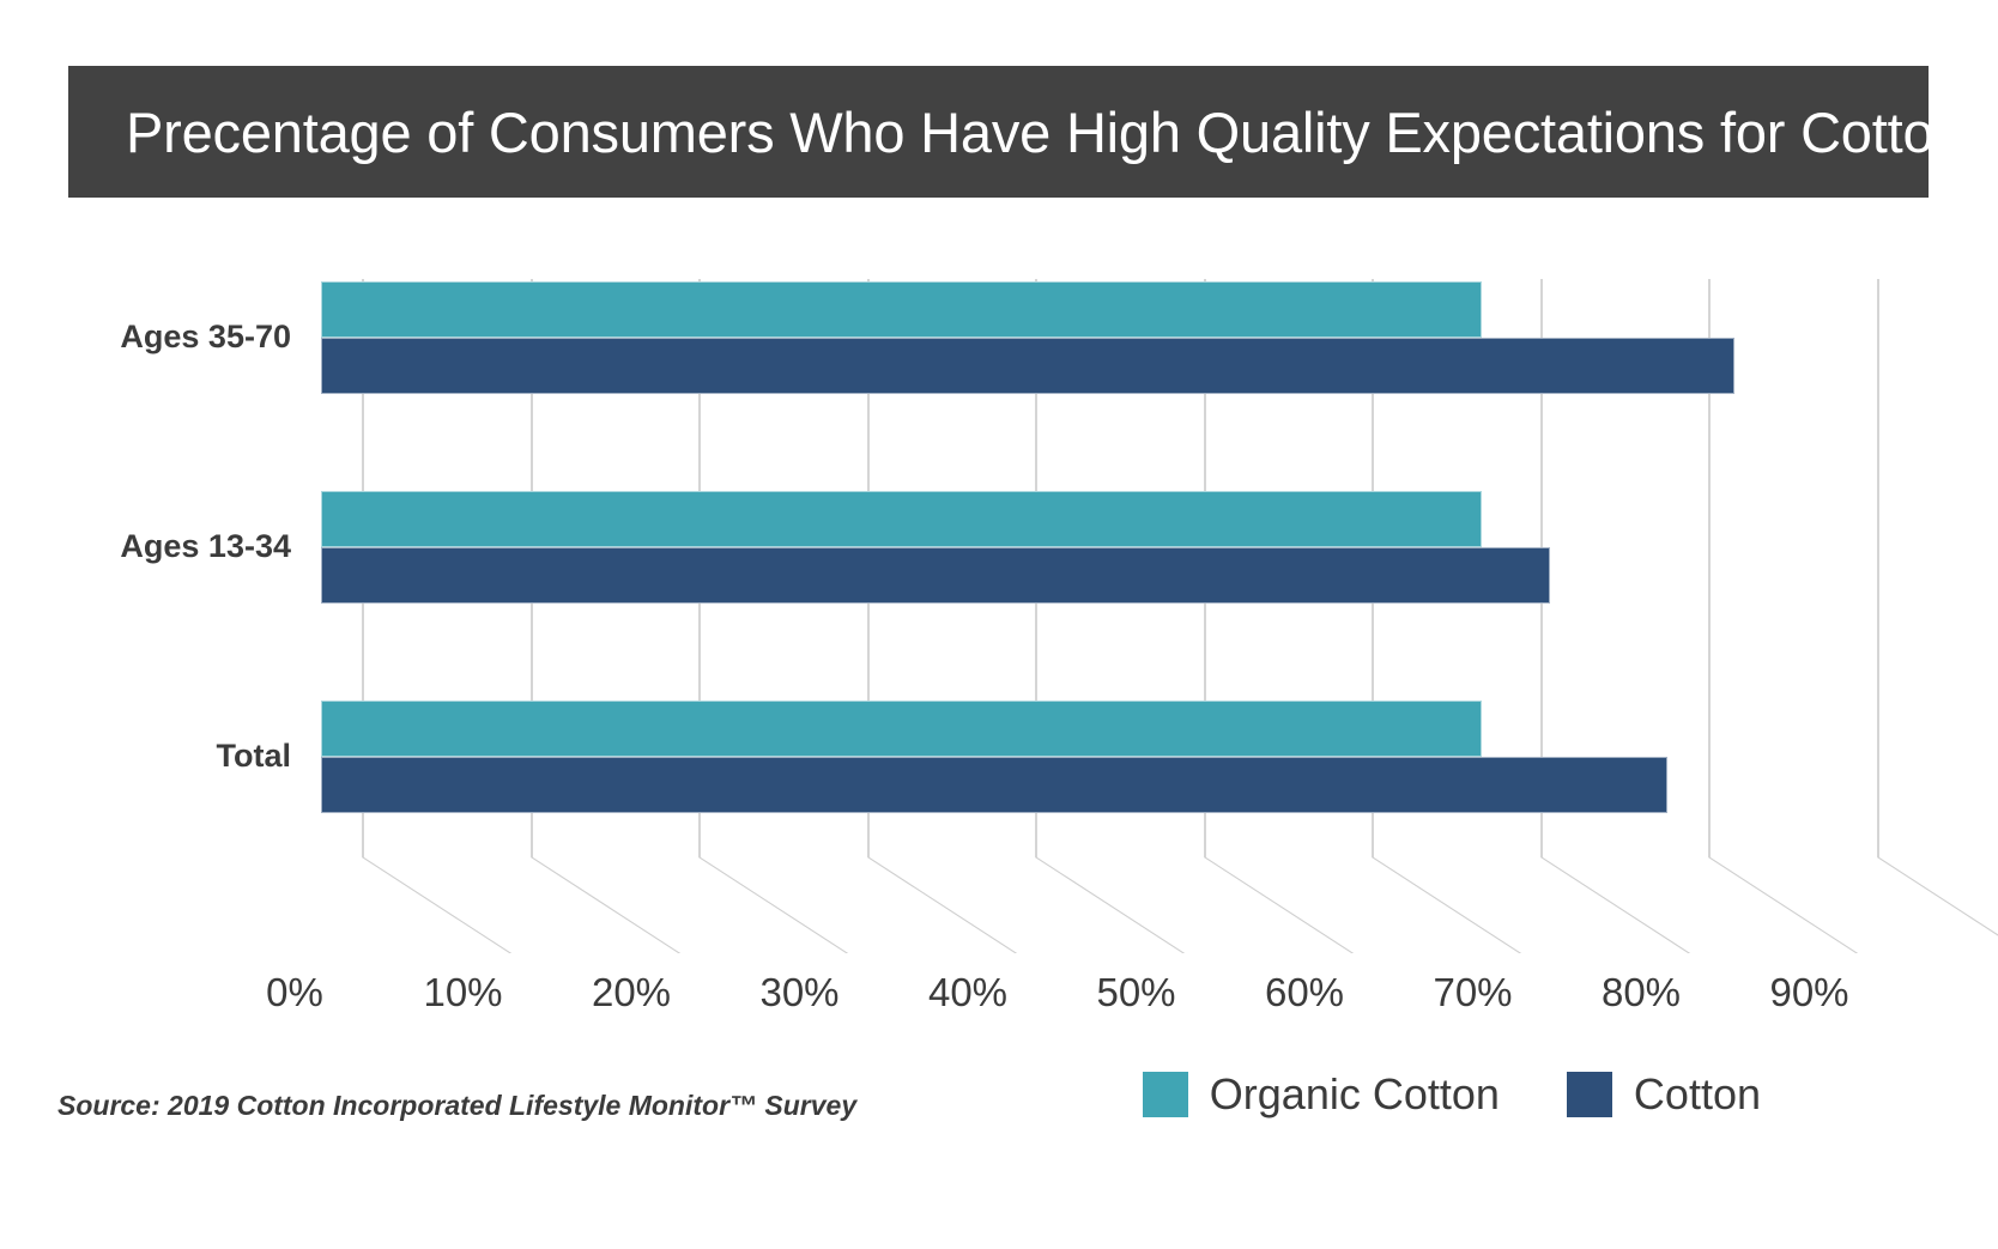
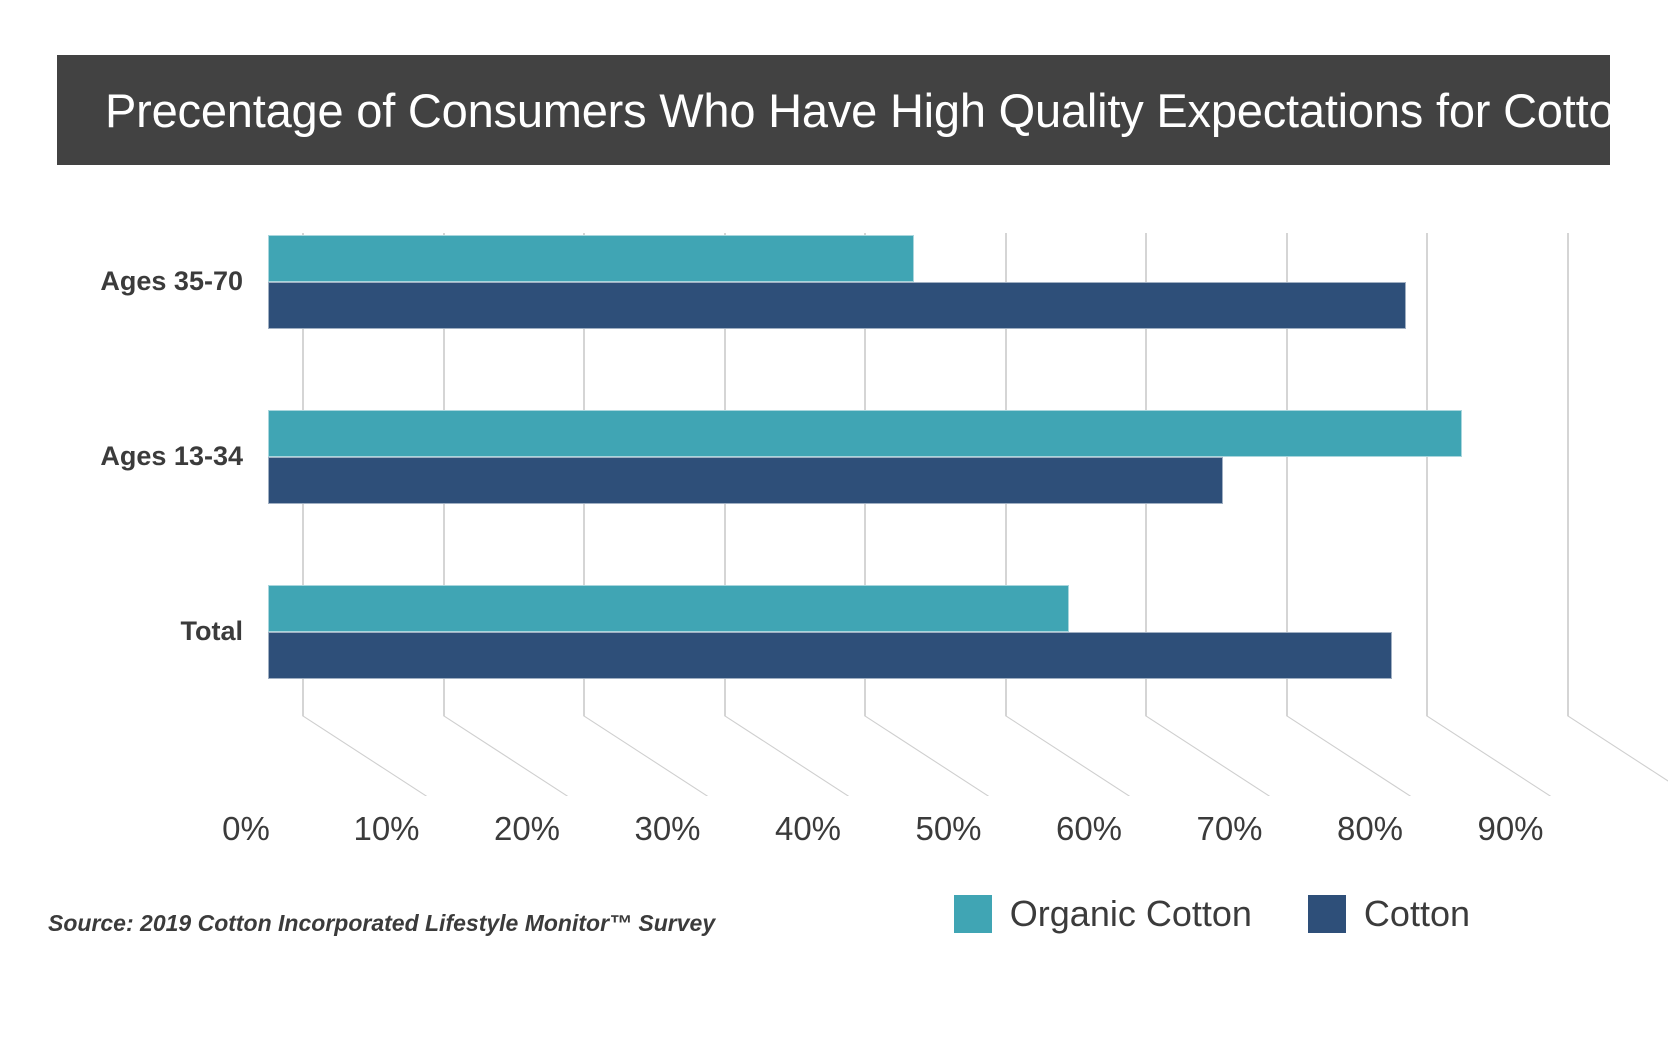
Organic Cotton/Ages 35-70: 69% -> 46%
Cotton/Ages 35-70: 84% -> 81%
Organic Cotton/Ages 13-34: 69% -> 85%
Cotton/Ages 13-34: 73% -> 68%
Organic Cotton/Total: 69% -> 57%
